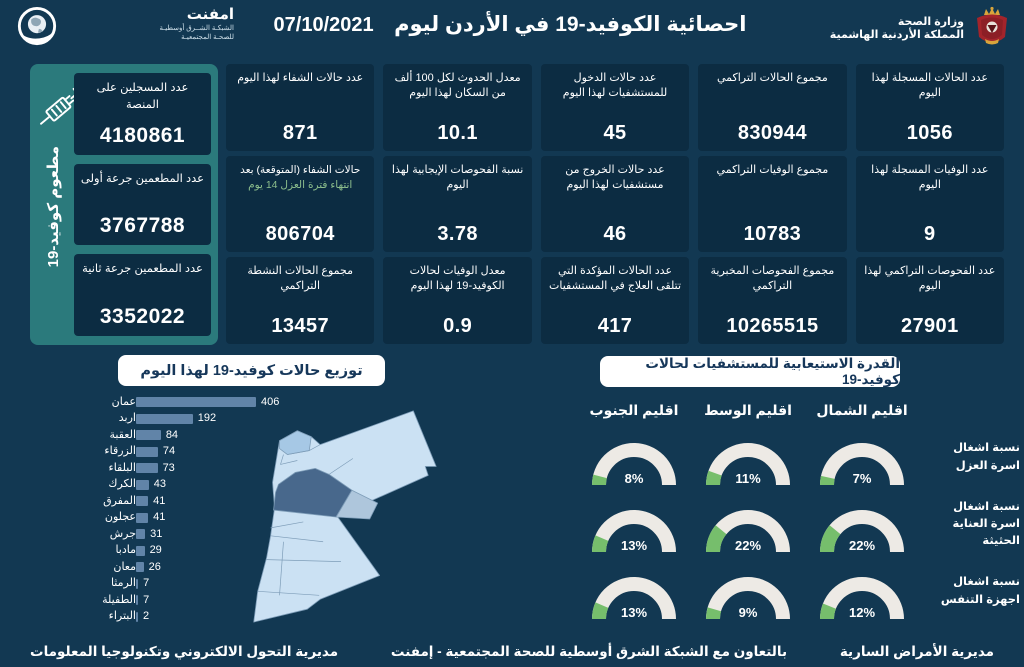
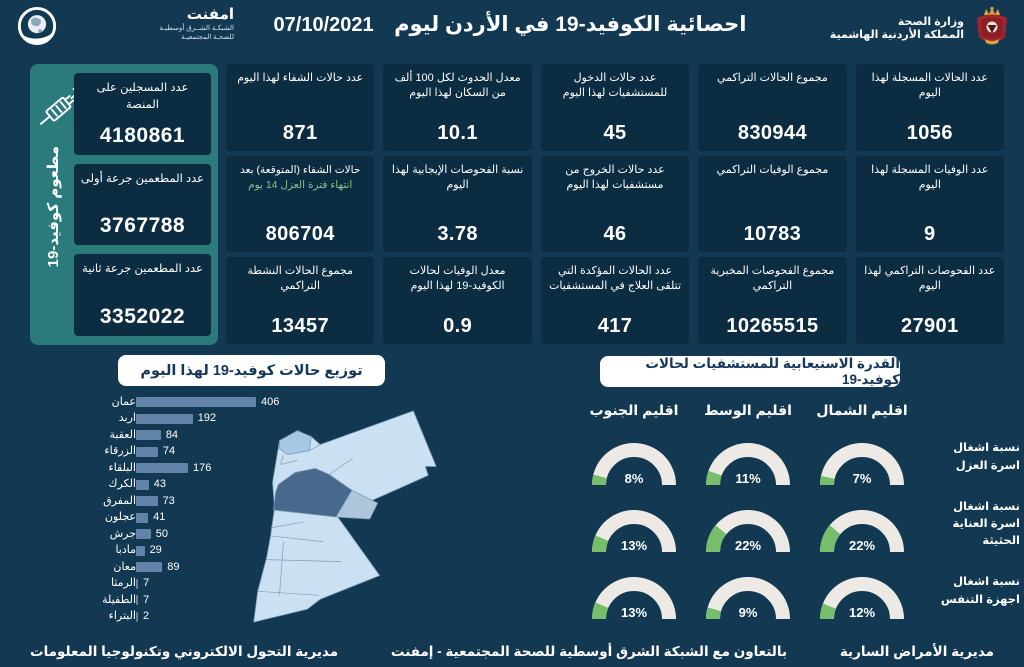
توزيع حالات كوفيد-19 لهذا اليوم/البلقاء: 73 -> 176
توزيع حالات كوفيد-19 لهذا اليوم/المفرق: 41 -> 73
توزيع حالات كوفيد-19 لهذا اليوم/جرش: 31 -> 50
توزيع حالات كوفيد-19 لهذا اليوم/معان: 26 -> 89
